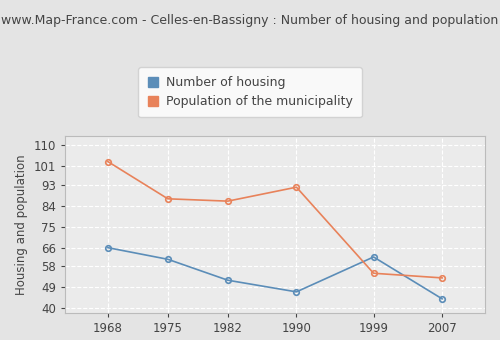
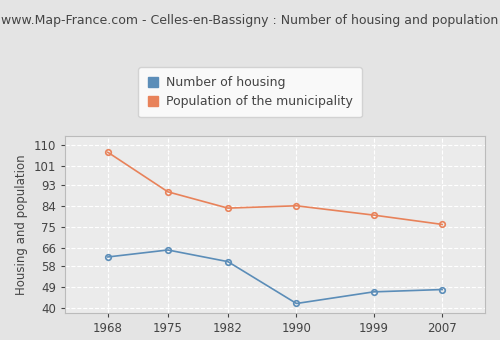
Number of housing/1968: 66 -> 62
Population of the municipality/1968: 103 -> 107
Number of housing/1975: 61 -> 65
Population of the municipality/1975: 87 -> 90
Number of housing/1982: 52 -> 60
Population of the municipality/1982: 86 -> 83
Number of housing/1990: 47 -> 42
Population of the municipality/1990: 92 -> 84
Number of housing/1999: 62 -> 47
Population of the municipality/1999: 55 -> 80
Number of housing/2007: 44 -> 48
Population of the municipality/2007: 53 -> 76
